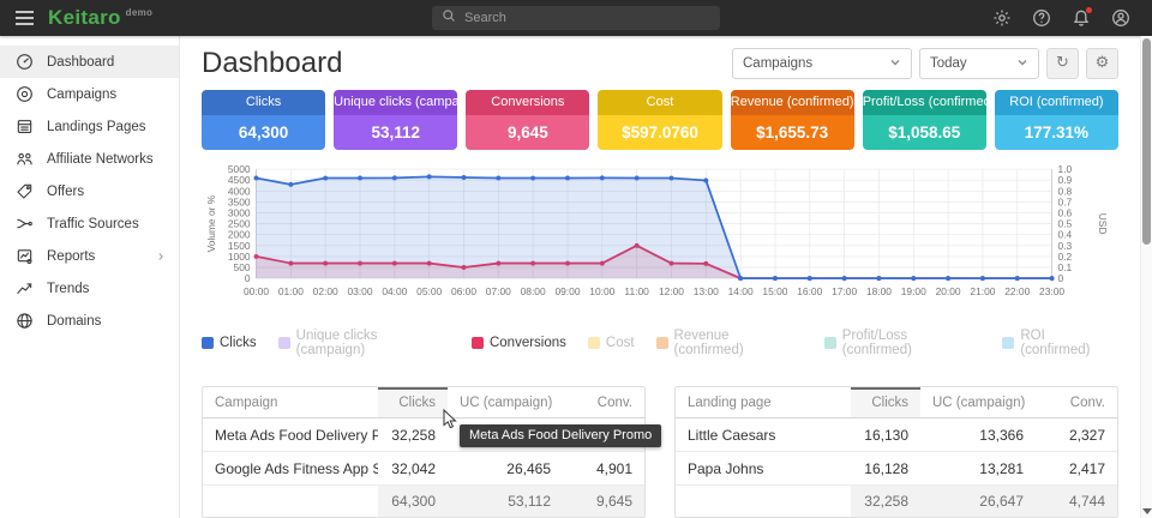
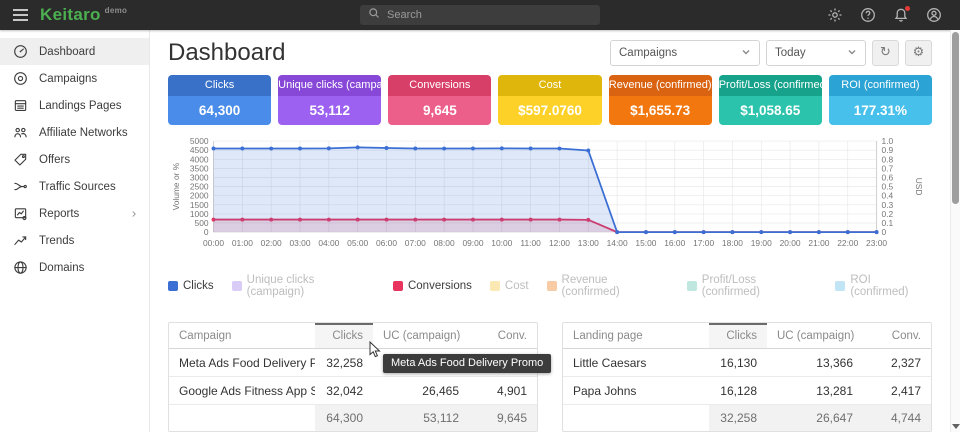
Conversions/00:00: 1000 -> 700
Clicks/01:00: 4300 -> 4600
Conversions/06:00: 500 -> 700
Conversions/11:00: 1500 -> 700
